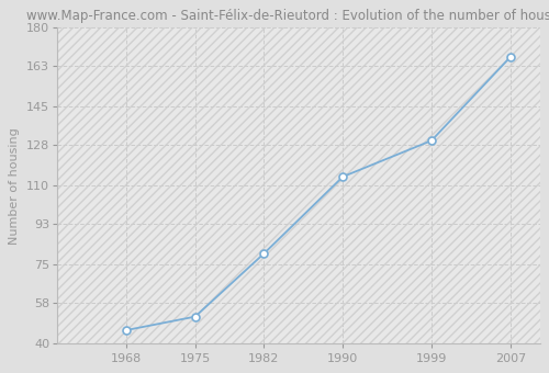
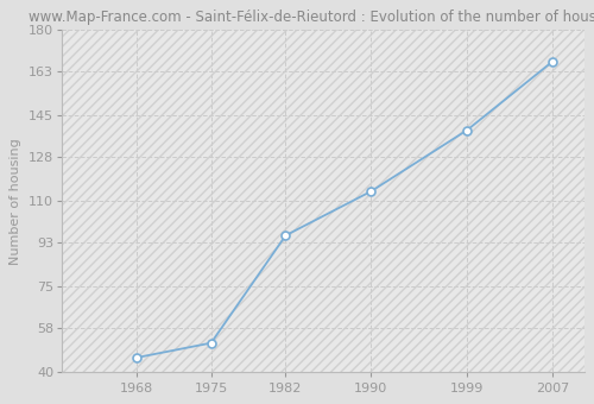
1982: 80 -> 96
1999: 130 -> 139
